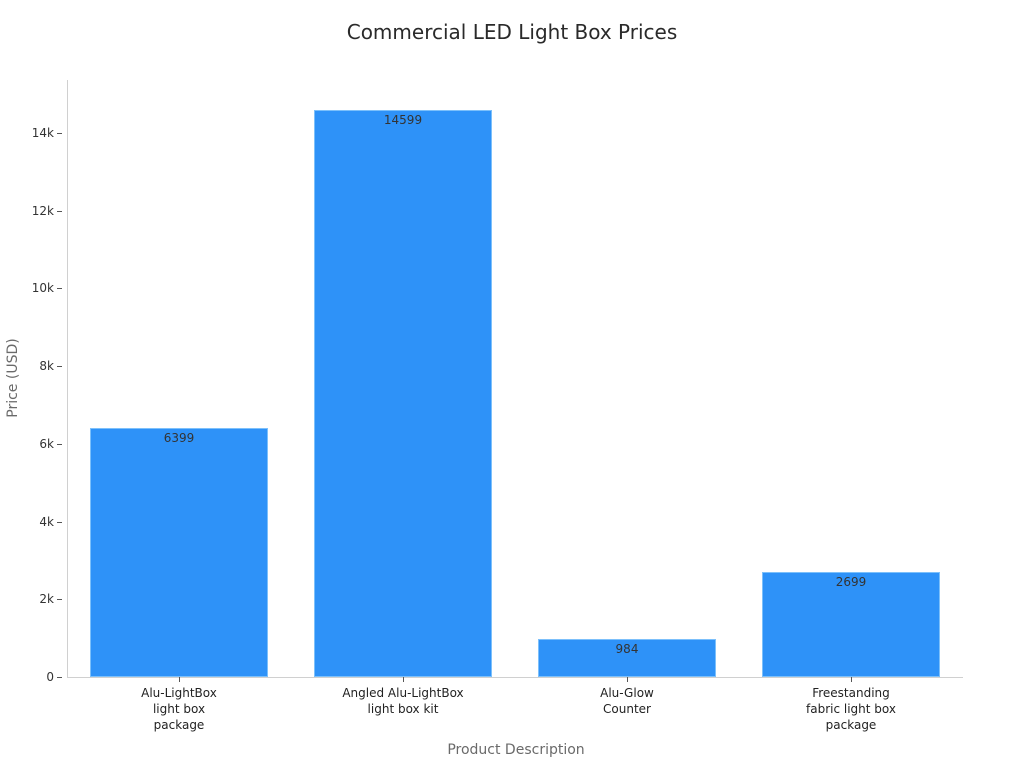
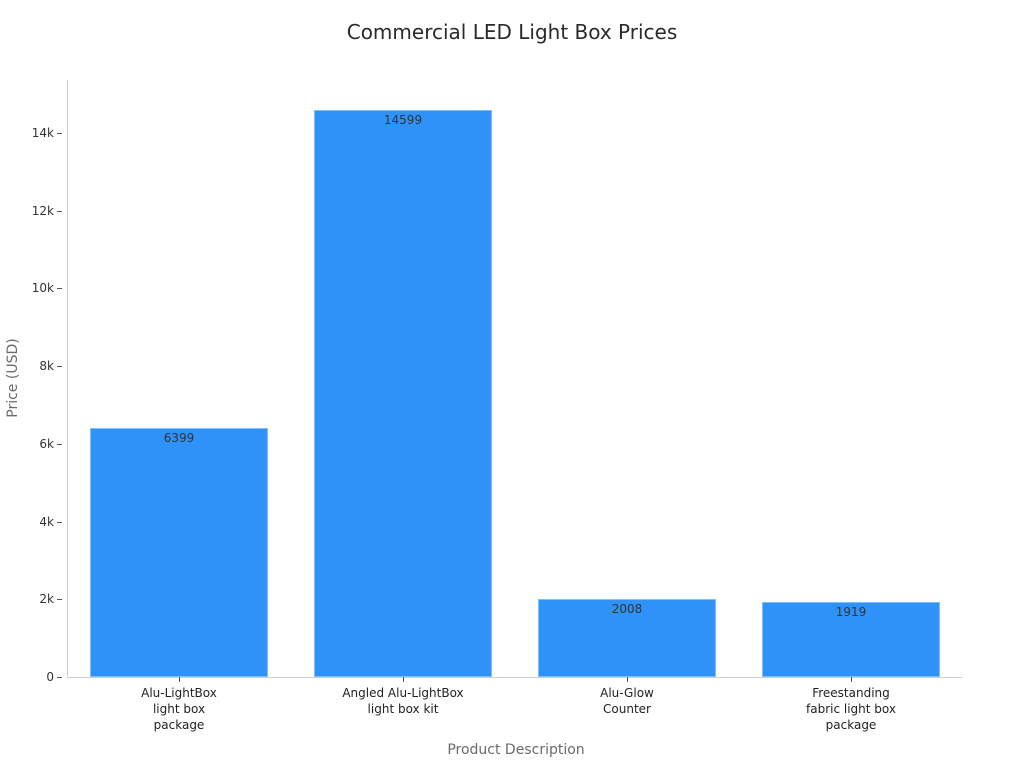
Alu-Glow Counter: 984 -> 2008
Freestanding fabric light box package: 2699 -> 1919
